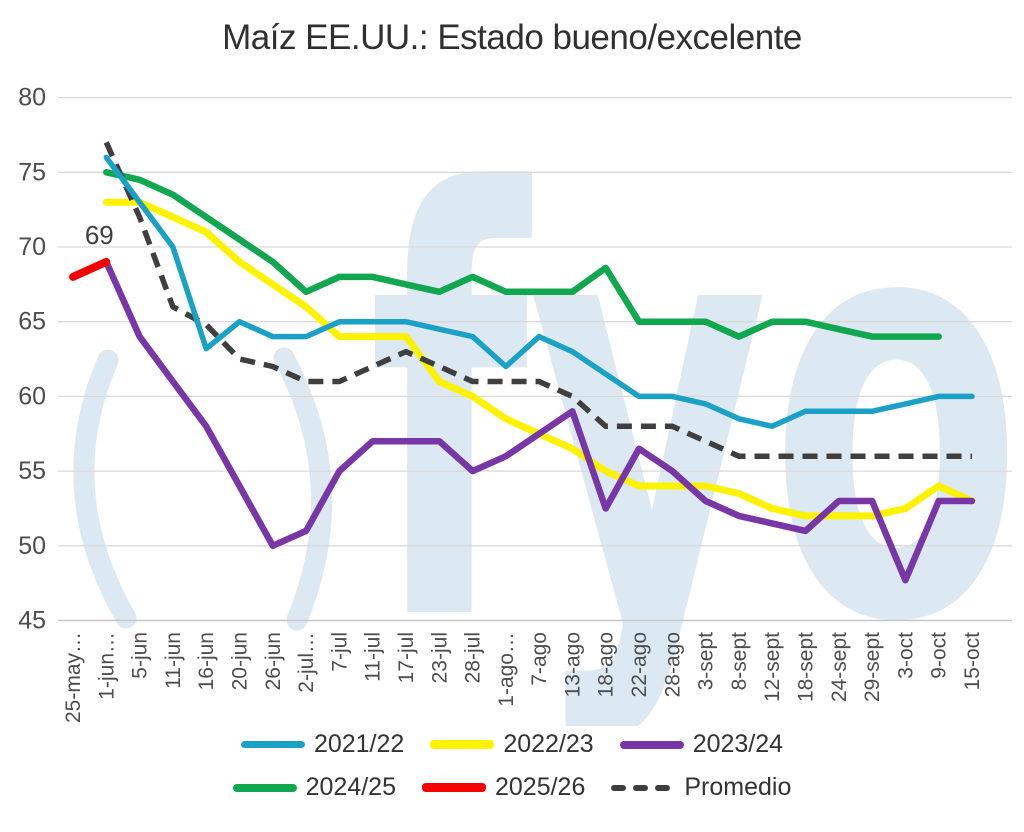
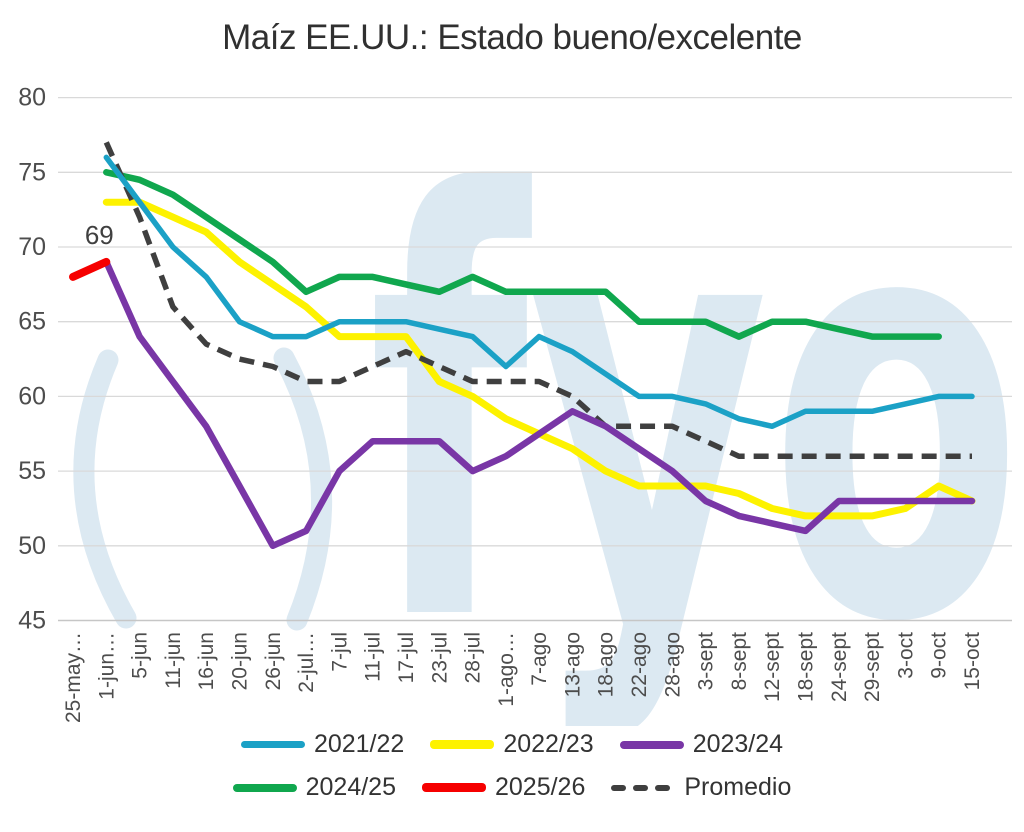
2021/22/16-jun: 63.2 -> 68.0
Promedio/16-jun: 64.8 -> 63.5
2023/24/18-ago: 52.5 -> 58.0
2024/25/18-ago: 68.6 -> 67.0
2023/24/3-oct: 47.7 -> 53.0
